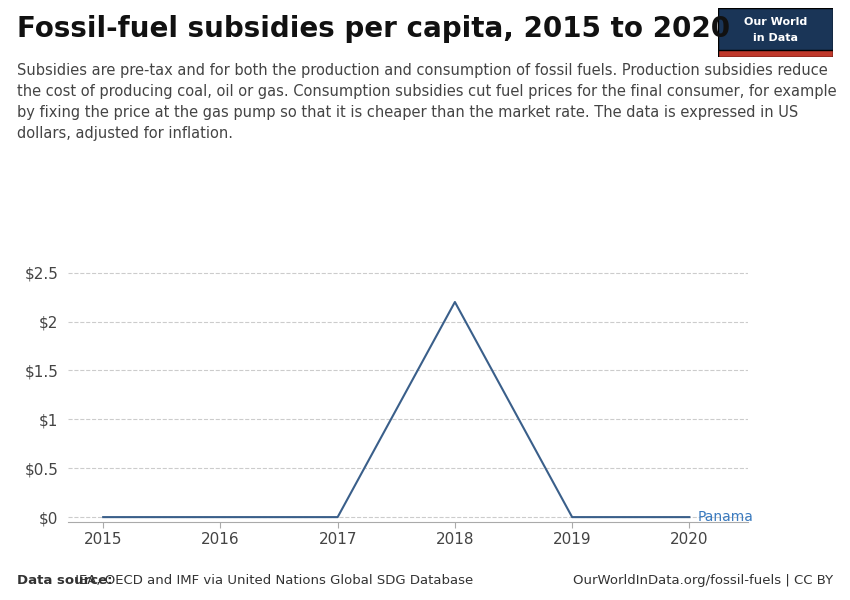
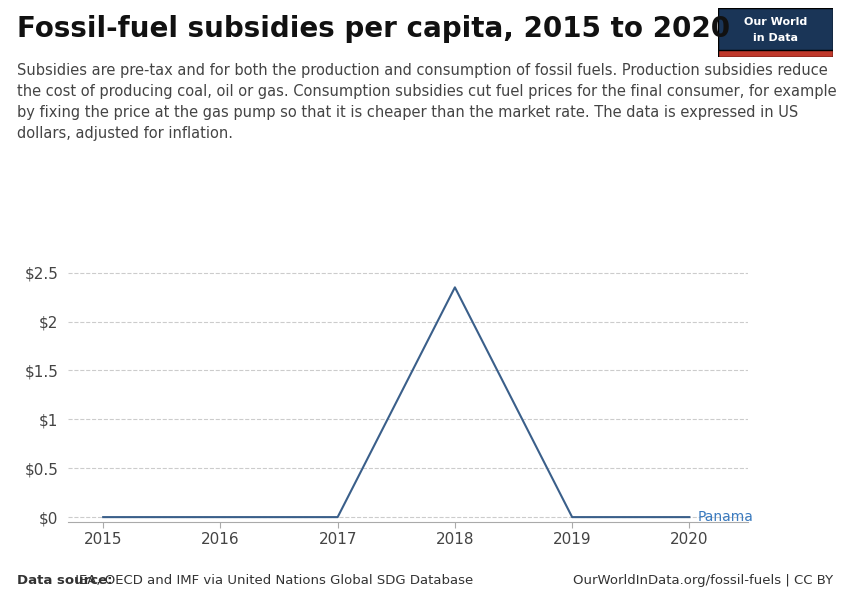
2018: $2.20 -> $2.35
